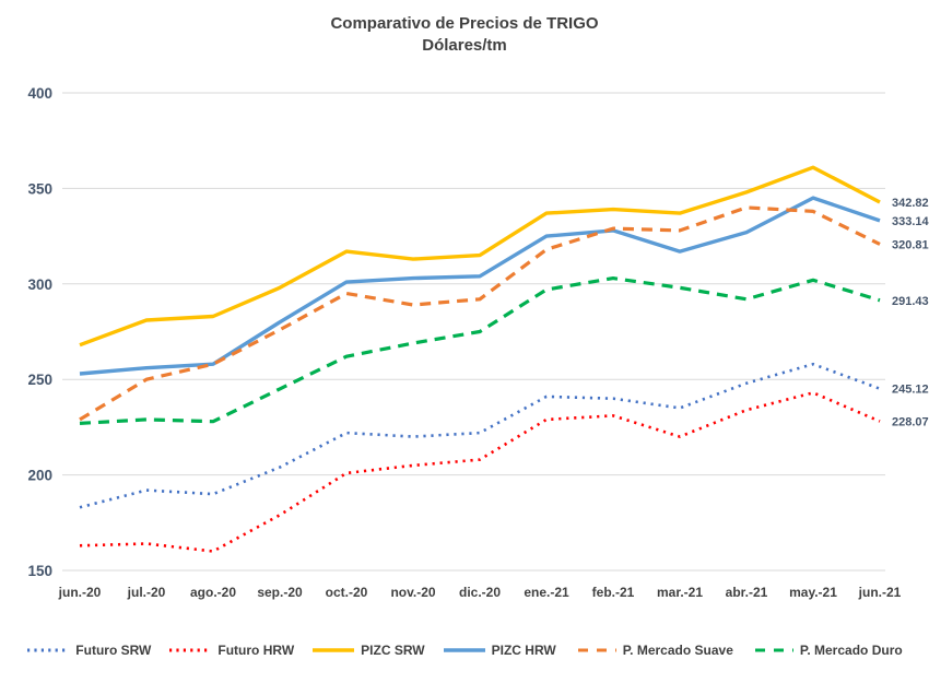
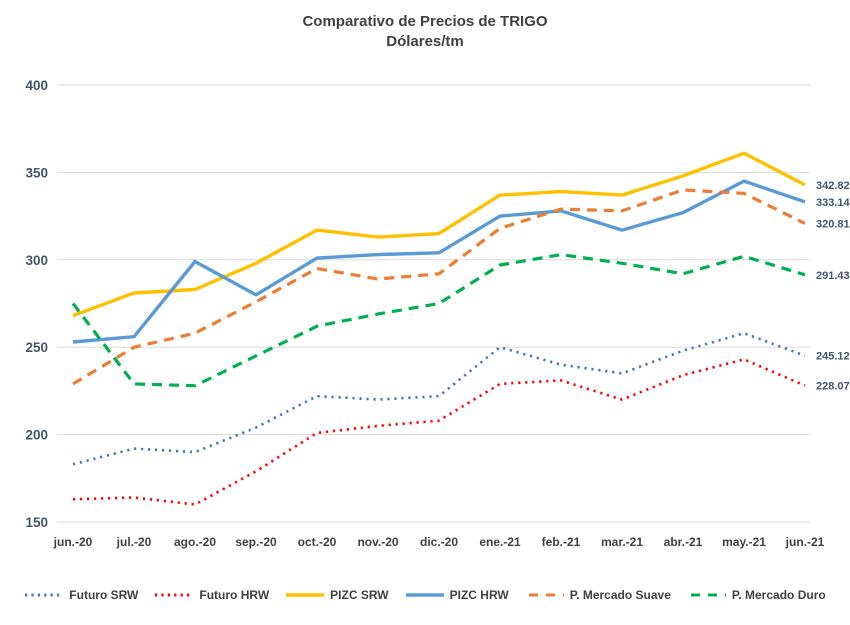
P. Mercado Duro/jun.-20: 227 -> 275
PIZC HRW/ago.-20: 258 -> 299
Futuro SRW/ene.-21: 241 -> 250
